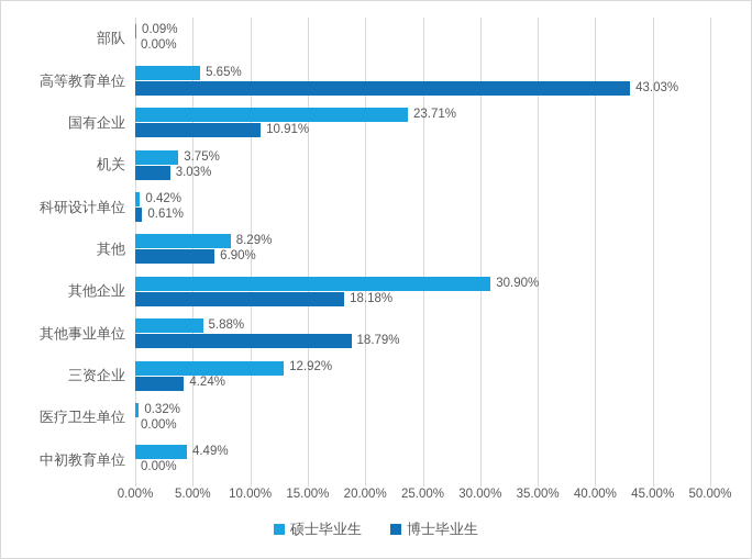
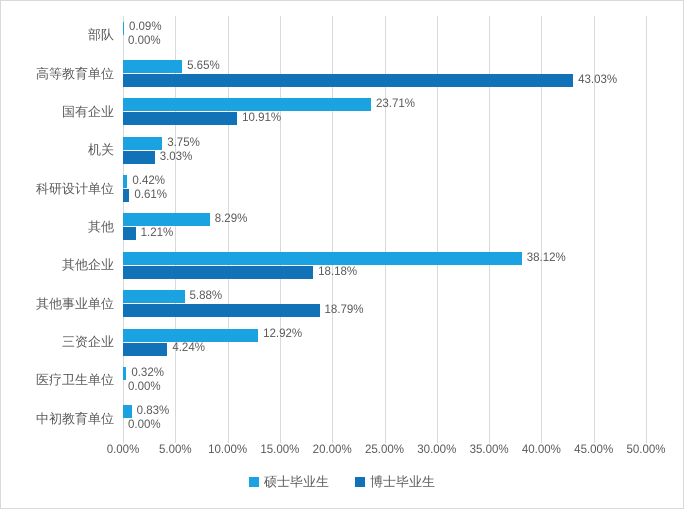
博士毕业生/其他: 6.90% -> 1.21%
硕士毕业生/其他企业: 30.90% -> 38.12%
硕士毕业生/中初教育单位: 4.49% -> 0.83%
